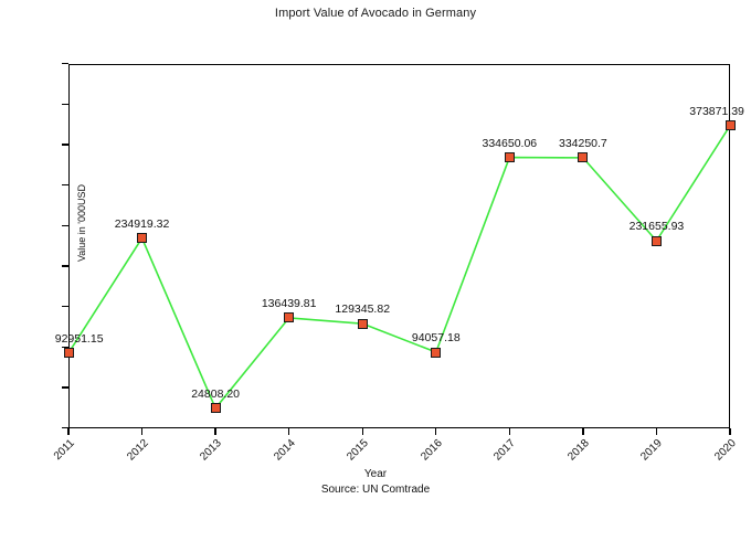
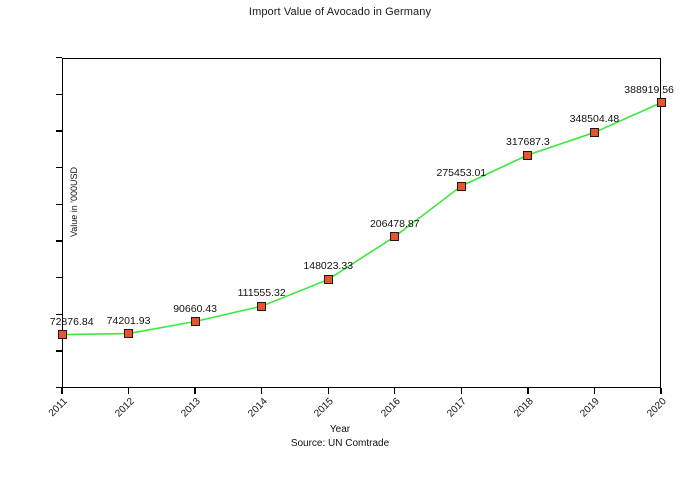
2011: 92951.15 -> 72876.84
2012: 234919.32 -> 74201.93
2013: 24808.20 -> 90660.43
2014: 136439.81 -> 111555.32
2015: 129345.82 -> 148023.33
2016: 94057.18 -> 206478.87
2017: 334650.06 -> 275453.01
2018: 334250.7 -> 317687.3
2019: 231655.93 -> 348504.48
2020: 373871.39 -> 388919.56
